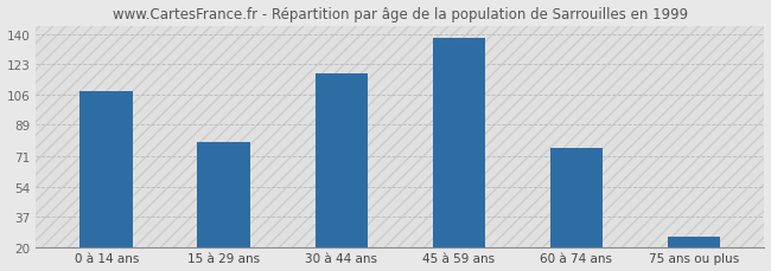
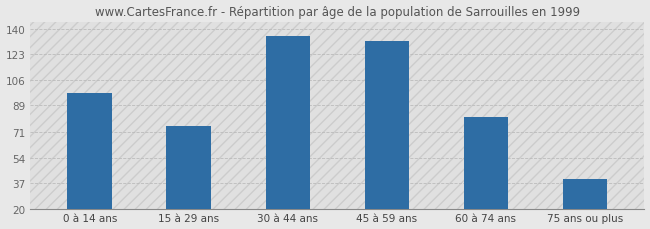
0 à 14 ans: 108 -> 97
15 à 29 ans: 79 -> 75
30 à 44 ans: 118 -> 135
45 à 59 ans: 138 -> 132
60 à 74 ans: 76 -> 81
75 ans ou plus: 26 -> 40
